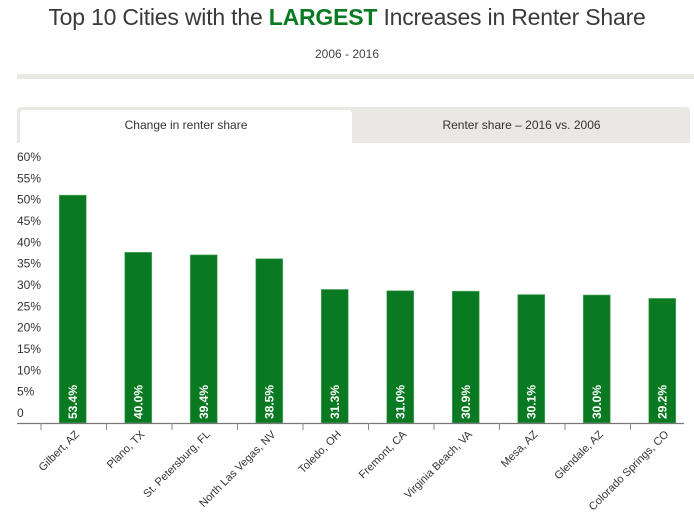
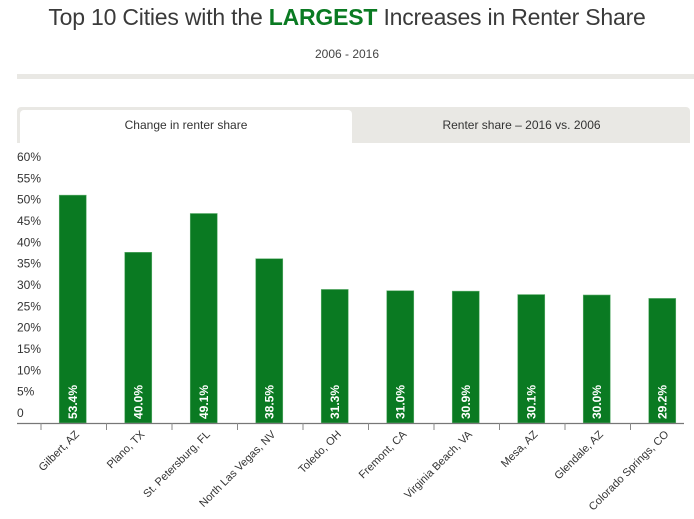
St. Petersburg, FL: 39.4% -> 49.1%
